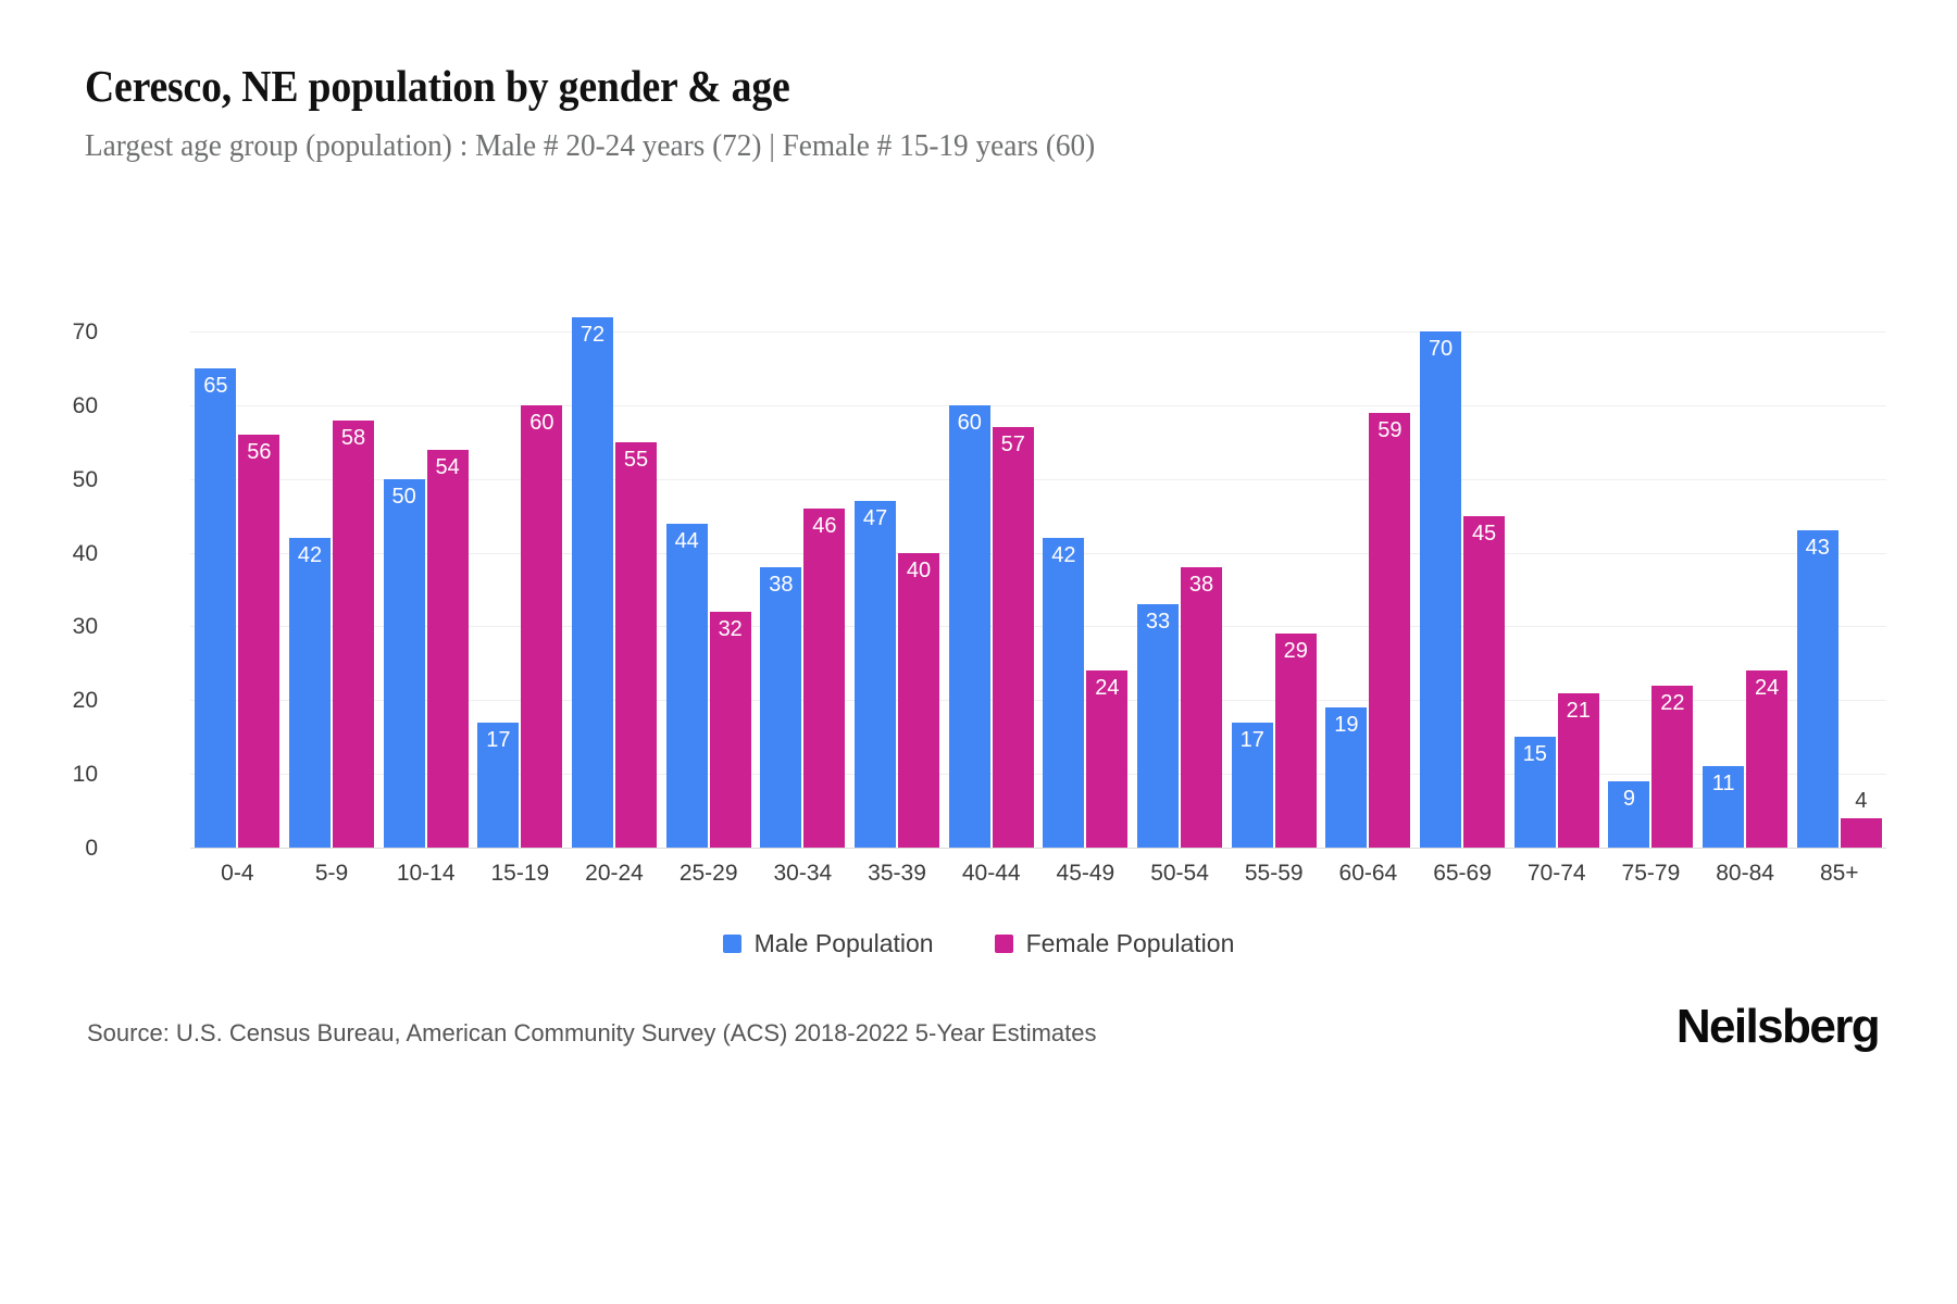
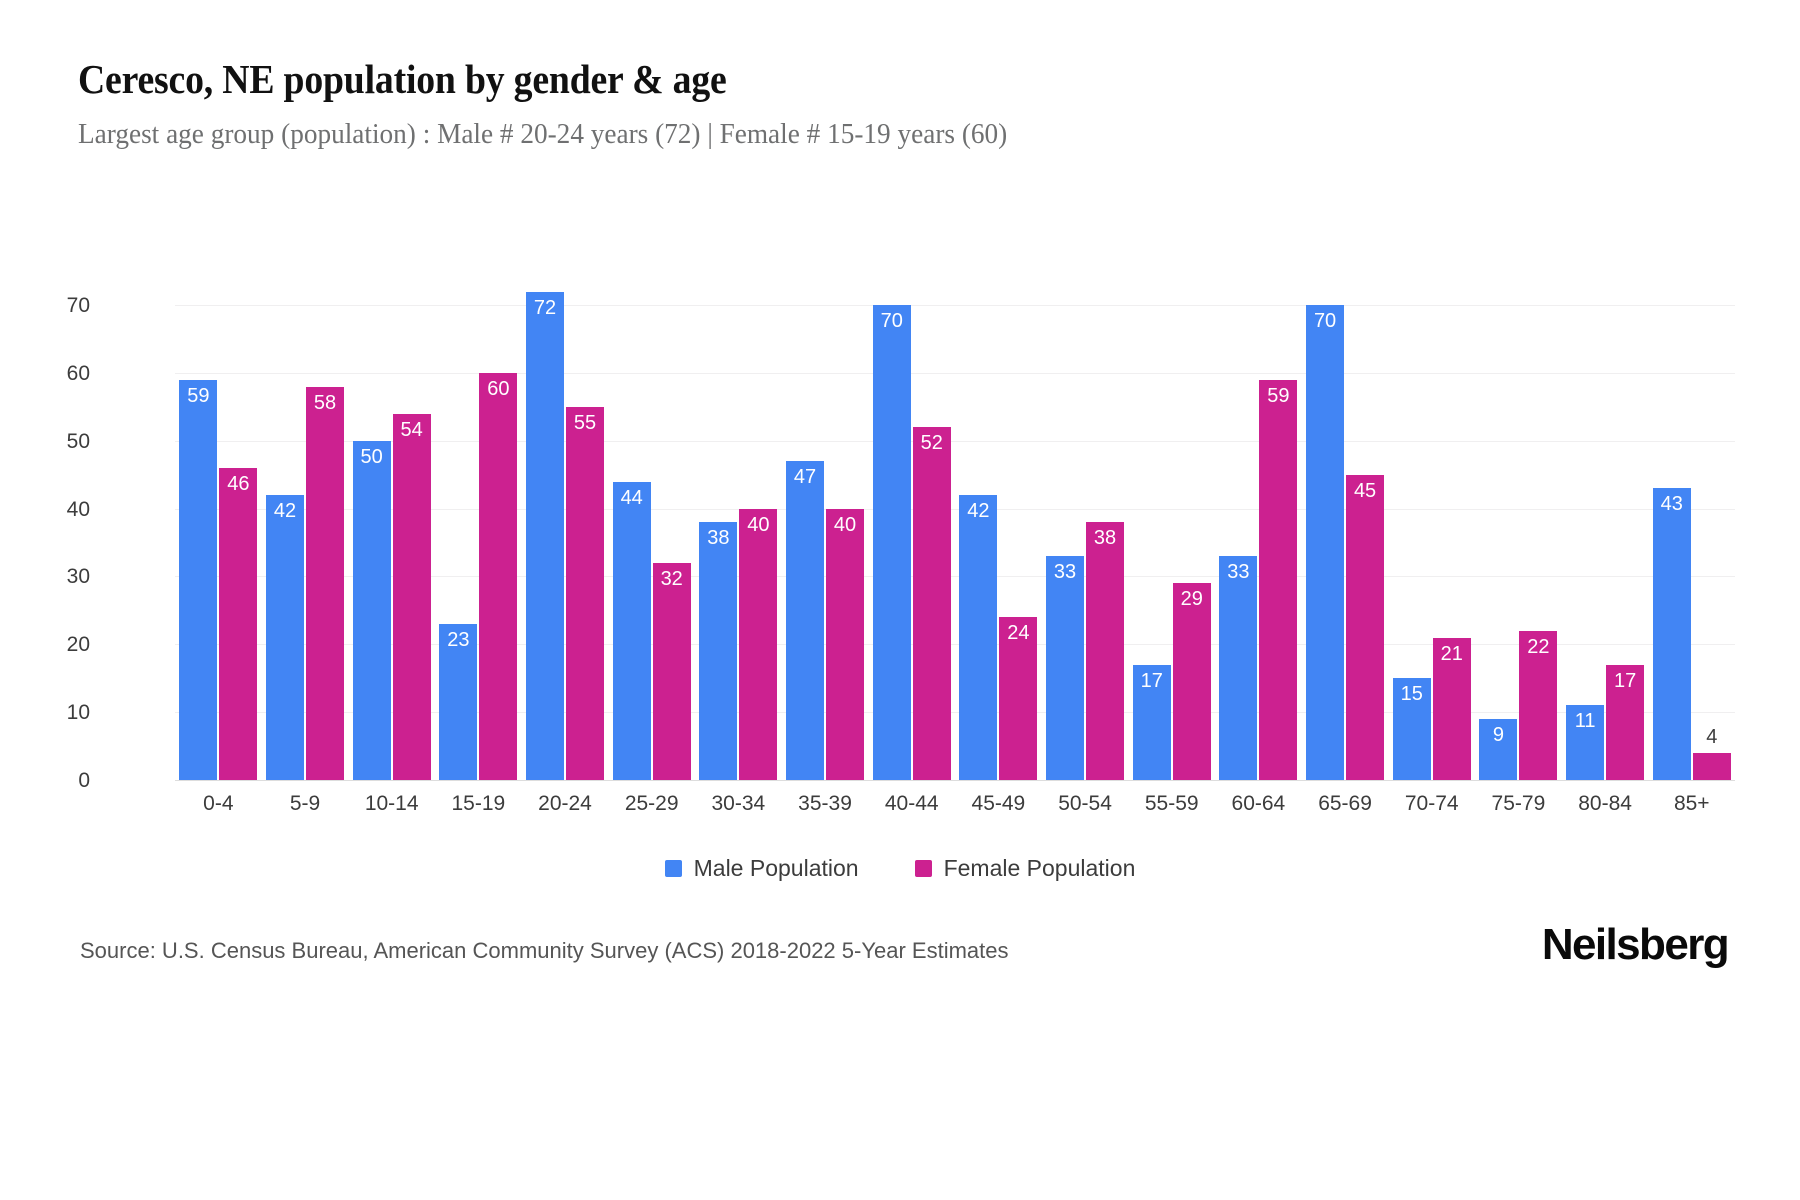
Male Population/0-4: 65 -> 59
Female Population/0-4: 56 -> 46
Male Population/15-19: 17 -> 23
Female Population/30-34: 46 -> 40
Male Population/40-44: 60 -> 70
Female Population/40-44: 57 -> 52
Male Population/60-64: 19 -> 33
Female Population/80-84: 24 -> 17
